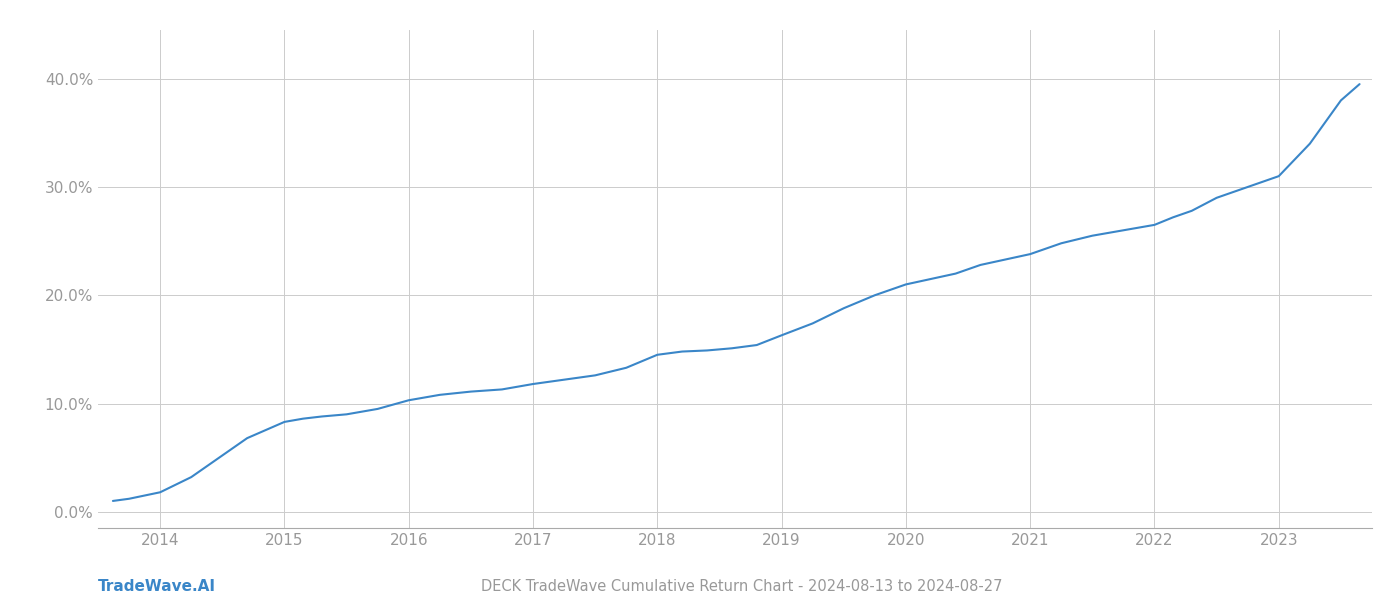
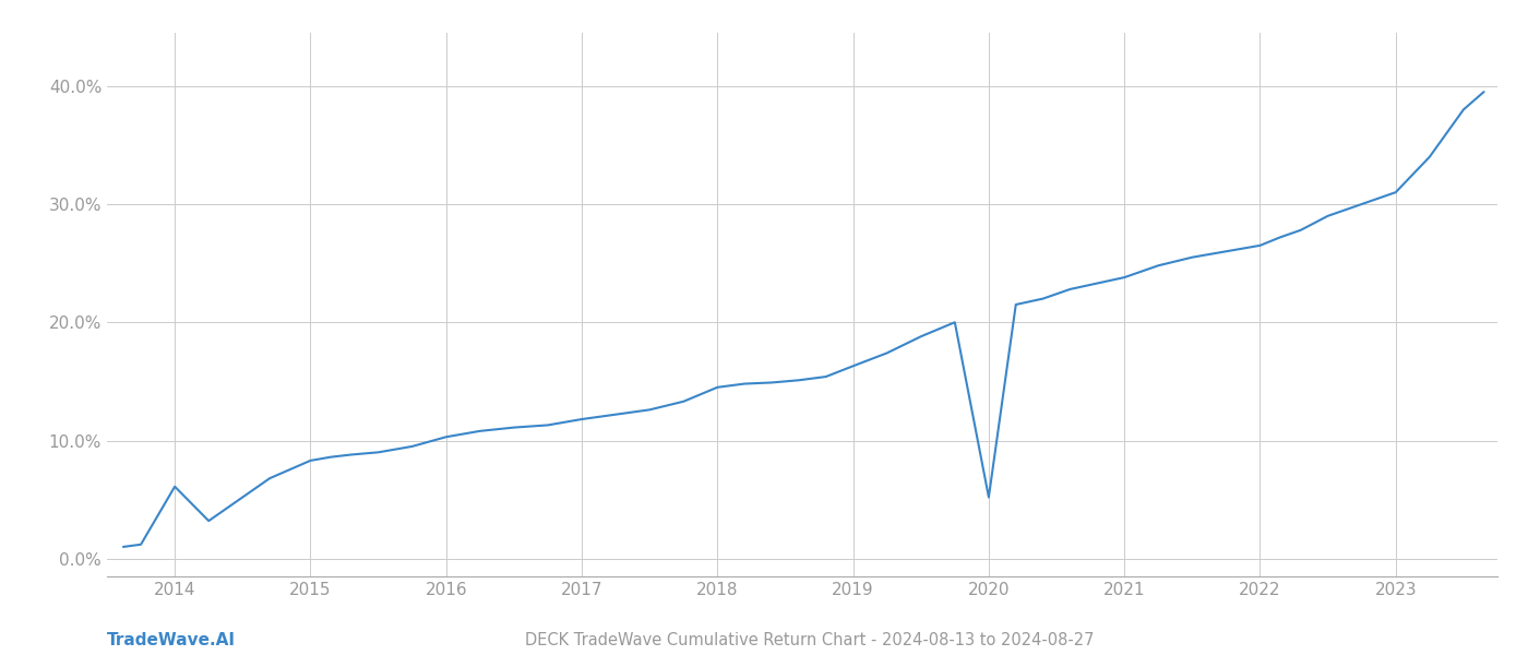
2014: 1.8% -> 6.1%
2020: 21.0% -> 5.2%
